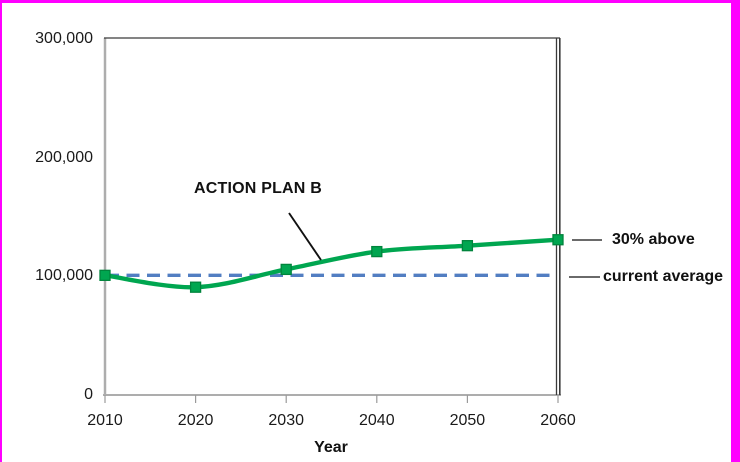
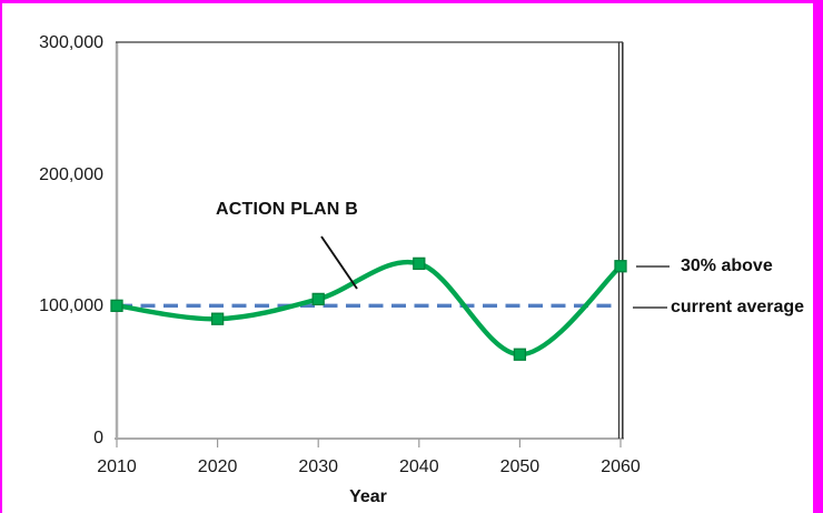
2040: 120000 -> 132000
2050: 125000 -> 63000
